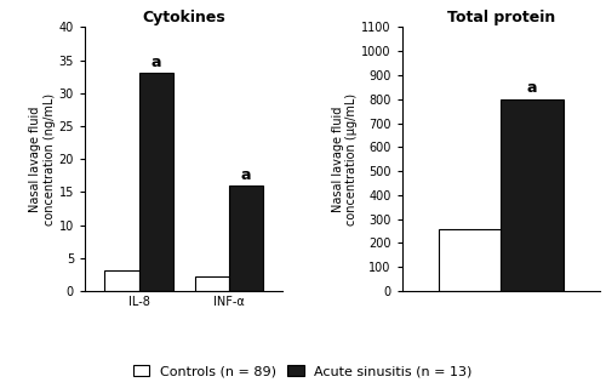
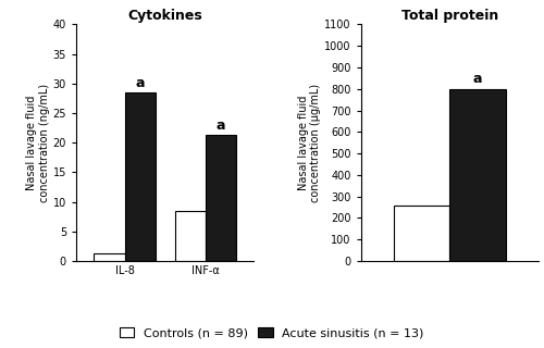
Cytokines/Controls (n = 89)/IL-8: 3.2 -> 1.2
Cytokines/Acute sinusitis (n = 13)/IL-8: 33.0 -> 28.5
Cytokines/Controls (n = 89)/INF-α: 2.2 -> 8.5
Cytokines/Acute sinusitis (n = 13)/INF-α: 16.0 -> 21.3
